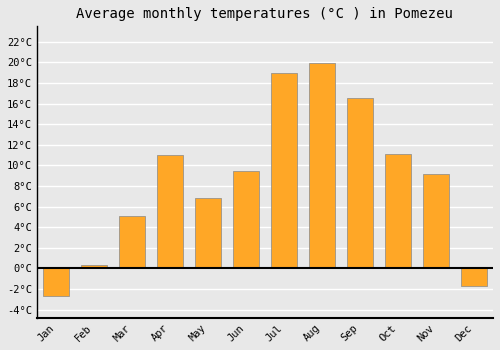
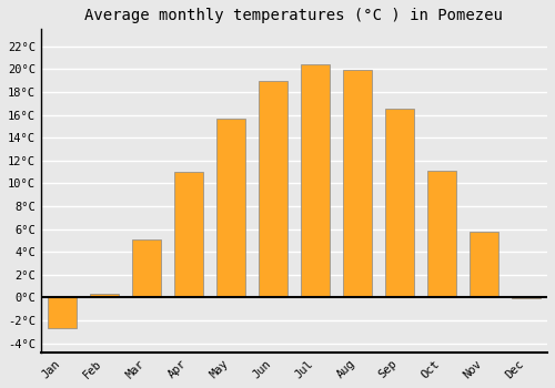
May: 6.8°C -> 15.7°C
Jun: 9.5°C -> 19.0°C
Jul: 19.0°C -> 20.4°C
Nov: 9.2°C -> 5.8°C
Dec: -1.7°C -> -0.1°C
